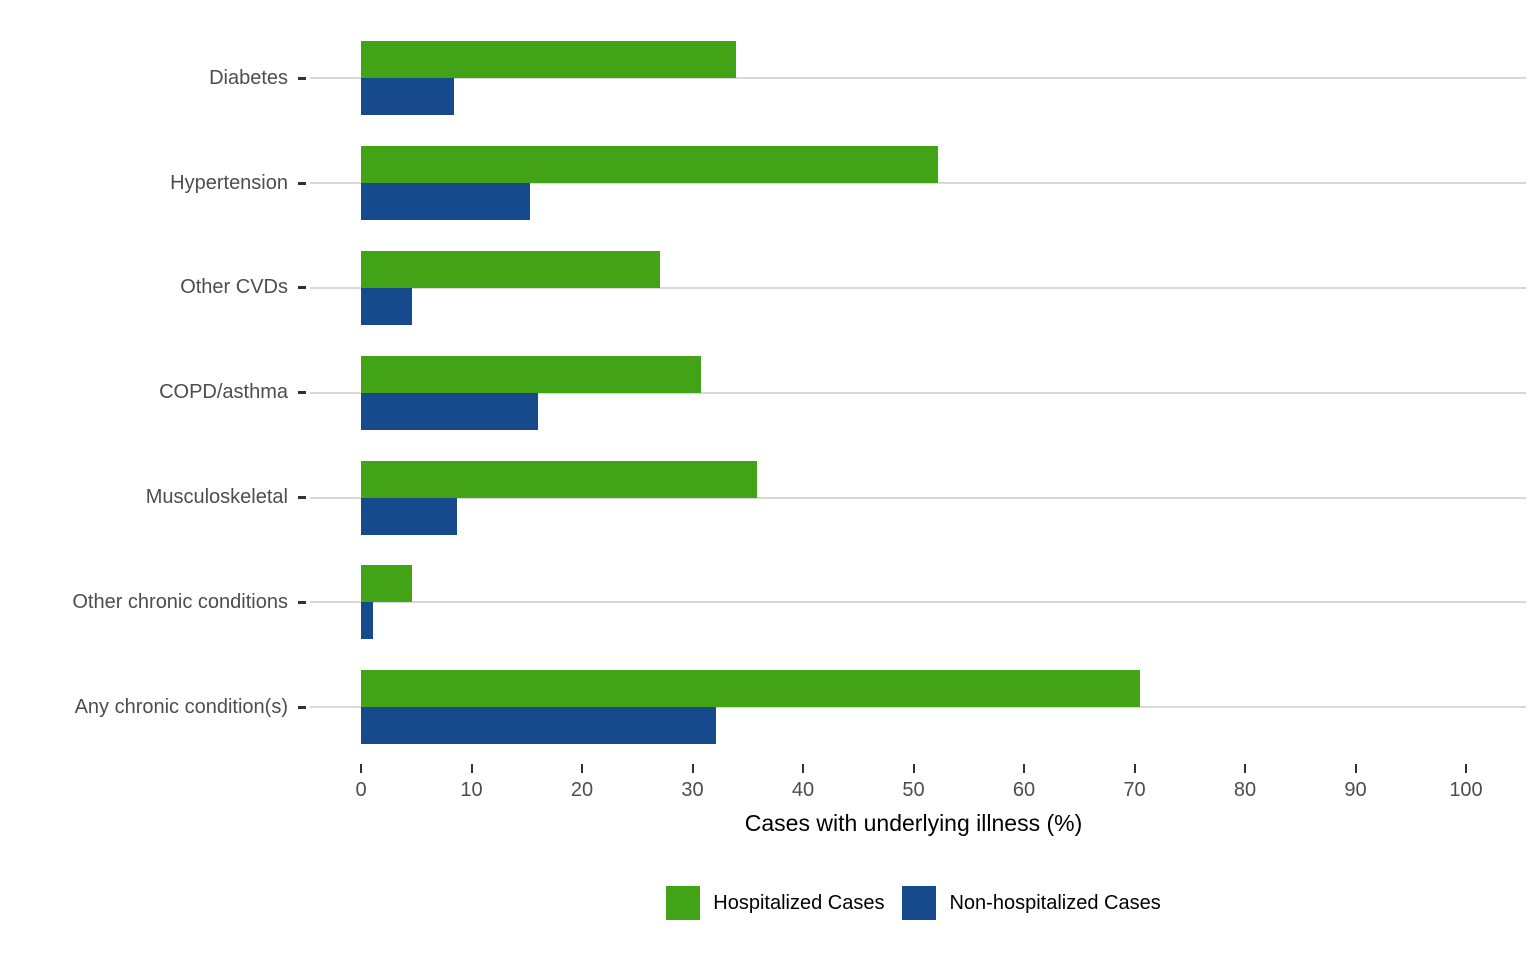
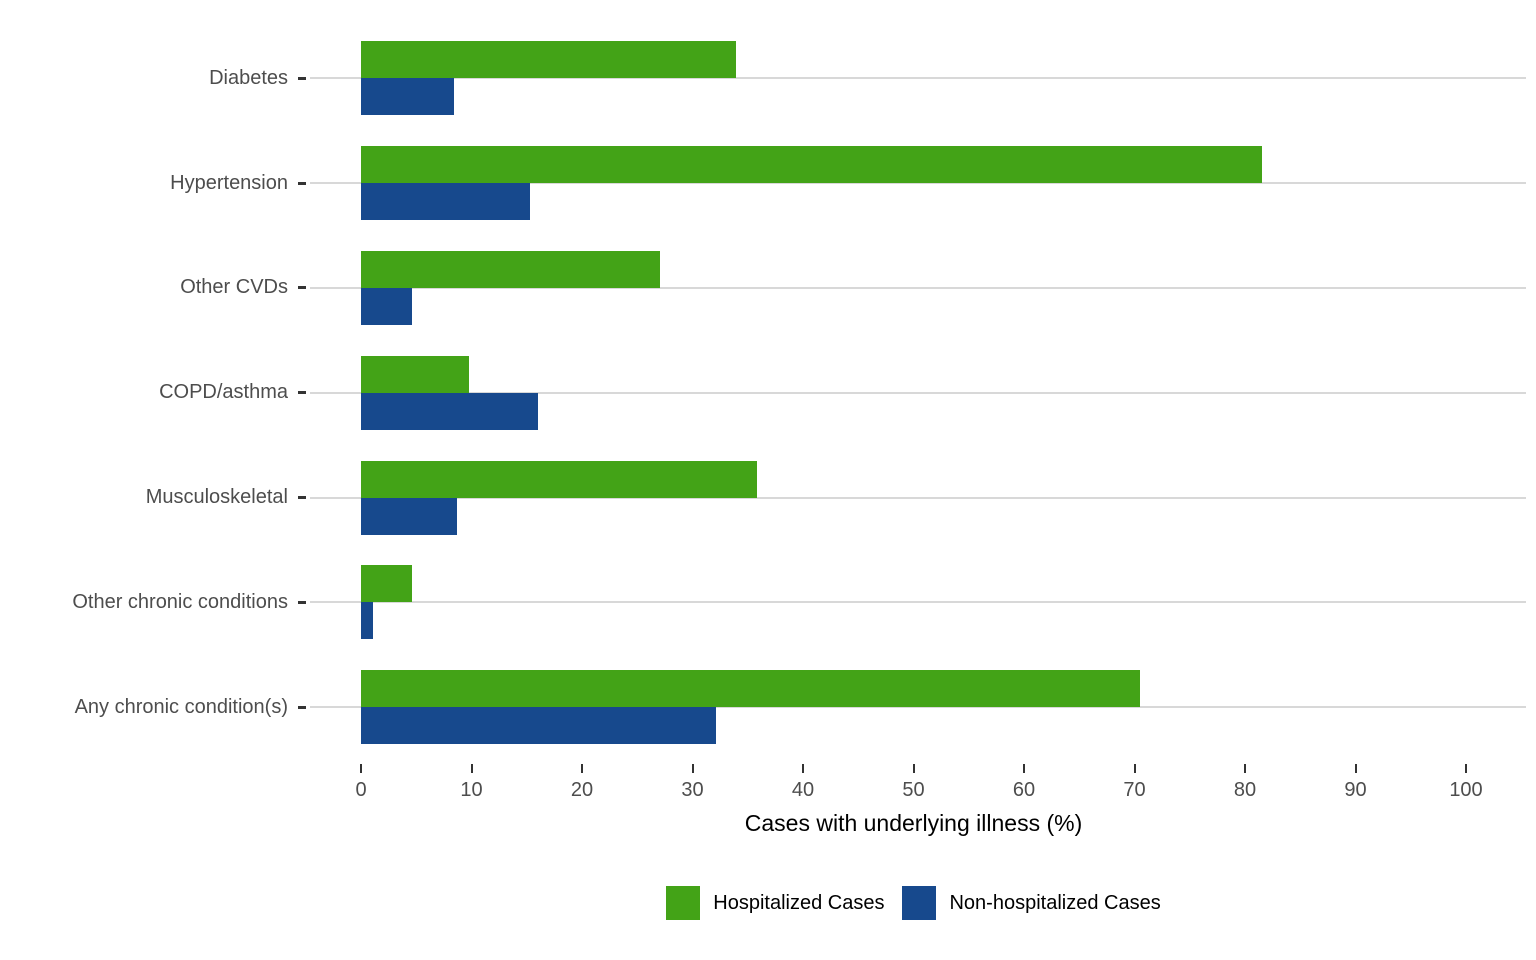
Hospitalized Cases/Hypertension: 52.2 -> 81.5
Hospitalized Cases/COPD/asthma: 30.8 -> 9.8
